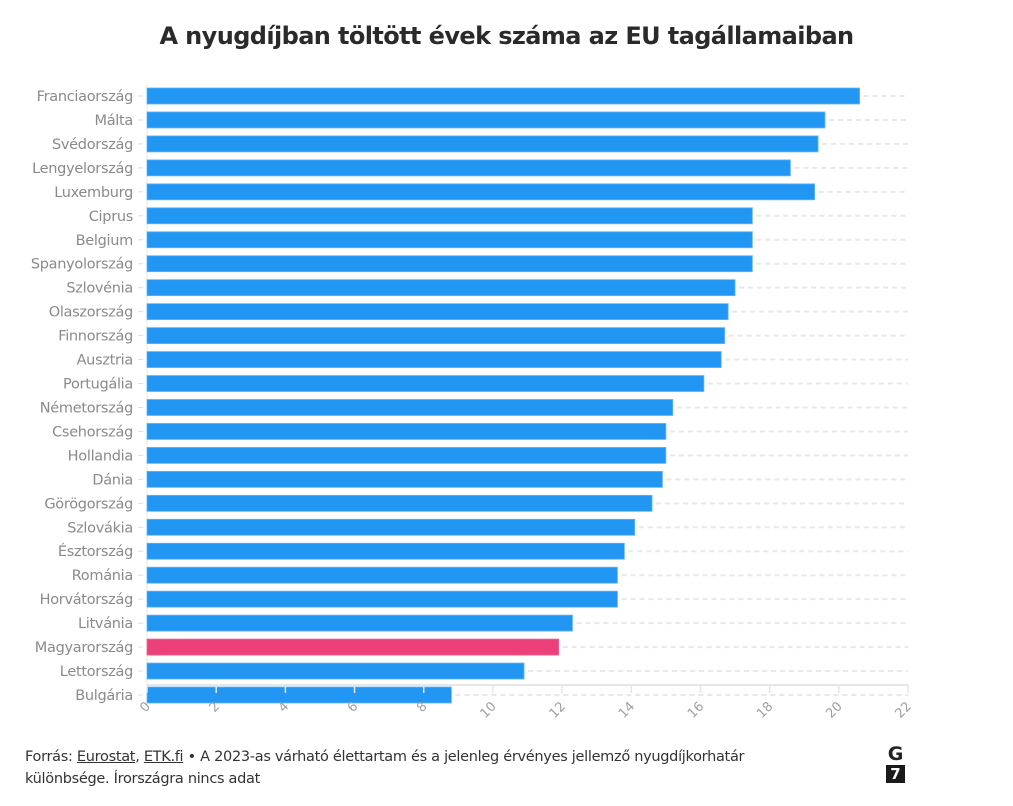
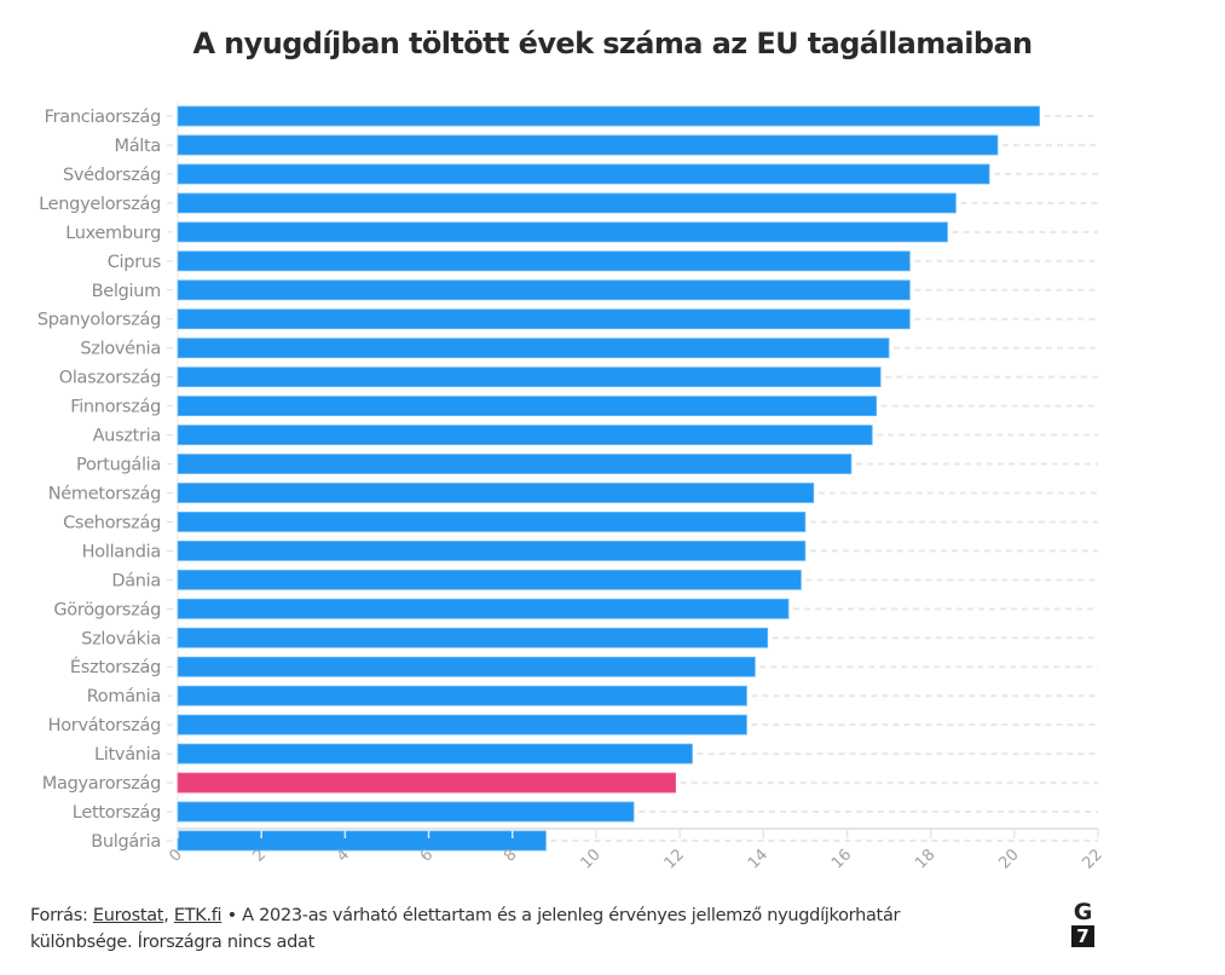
Luxemburg: 19.3 -> 18.4
